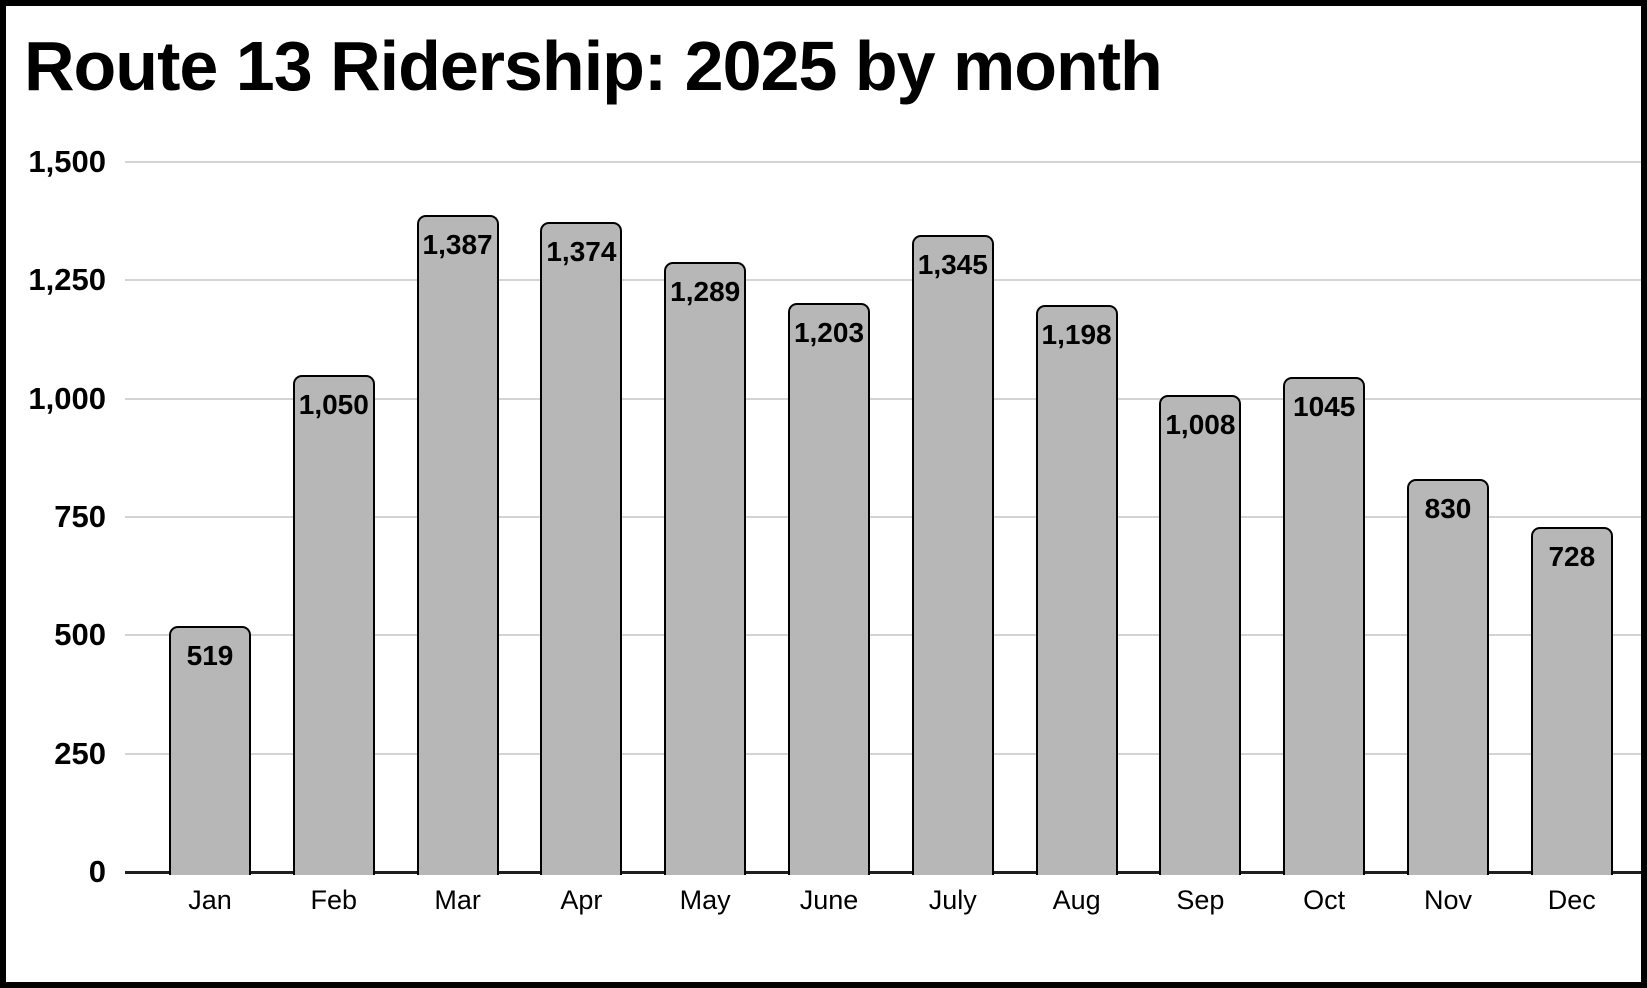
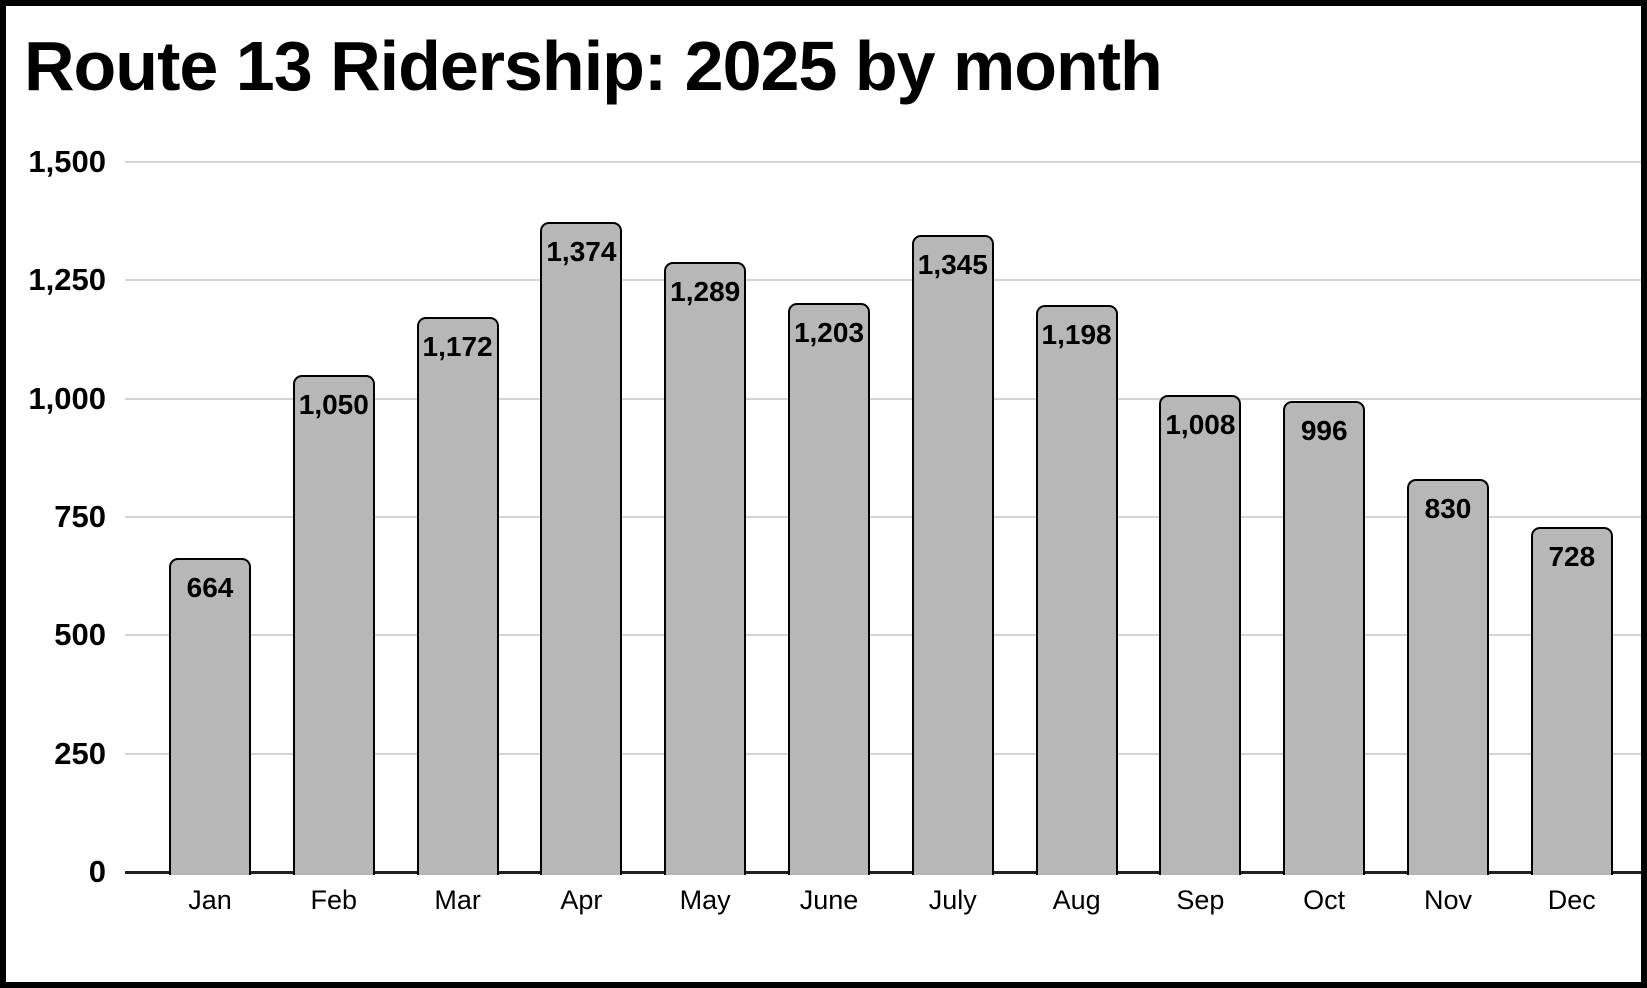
Jan: 519 -> 664
Mar: 1,387 -> 1,172
Oct: 1045 -> 996
